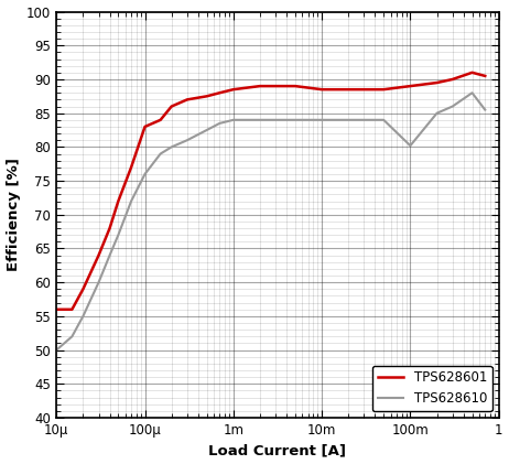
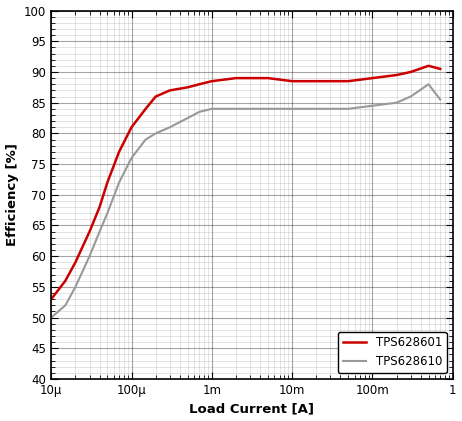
TPS628601/10μ: 56.0 -> 53.0
TPS628601/100μ: 83.0 -> 81.0
TPS628610/100m: 80.2 -> 84.5
